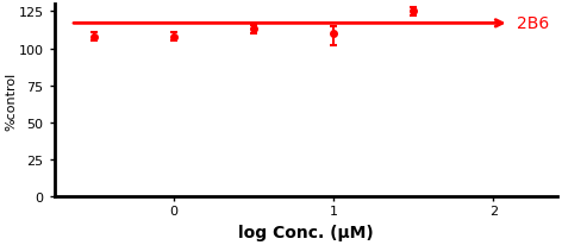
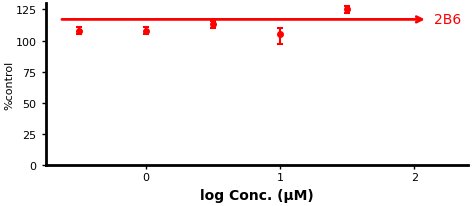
1: 110 -> 105
